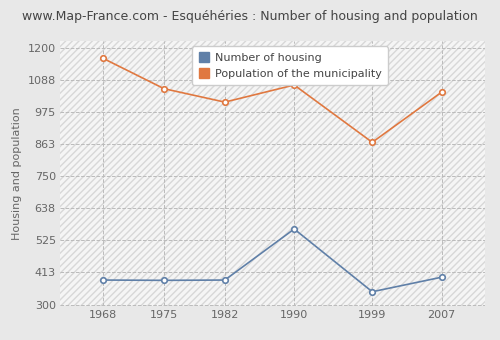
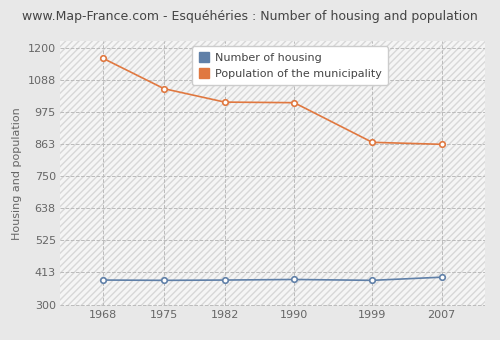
Number of housing/1990: 565 -> 388
Population of the municipality/1990: 1070 -> 1008
Number of housing/1999: 345 -> 385
Population of the municipality/2007: 1045 -> 862
